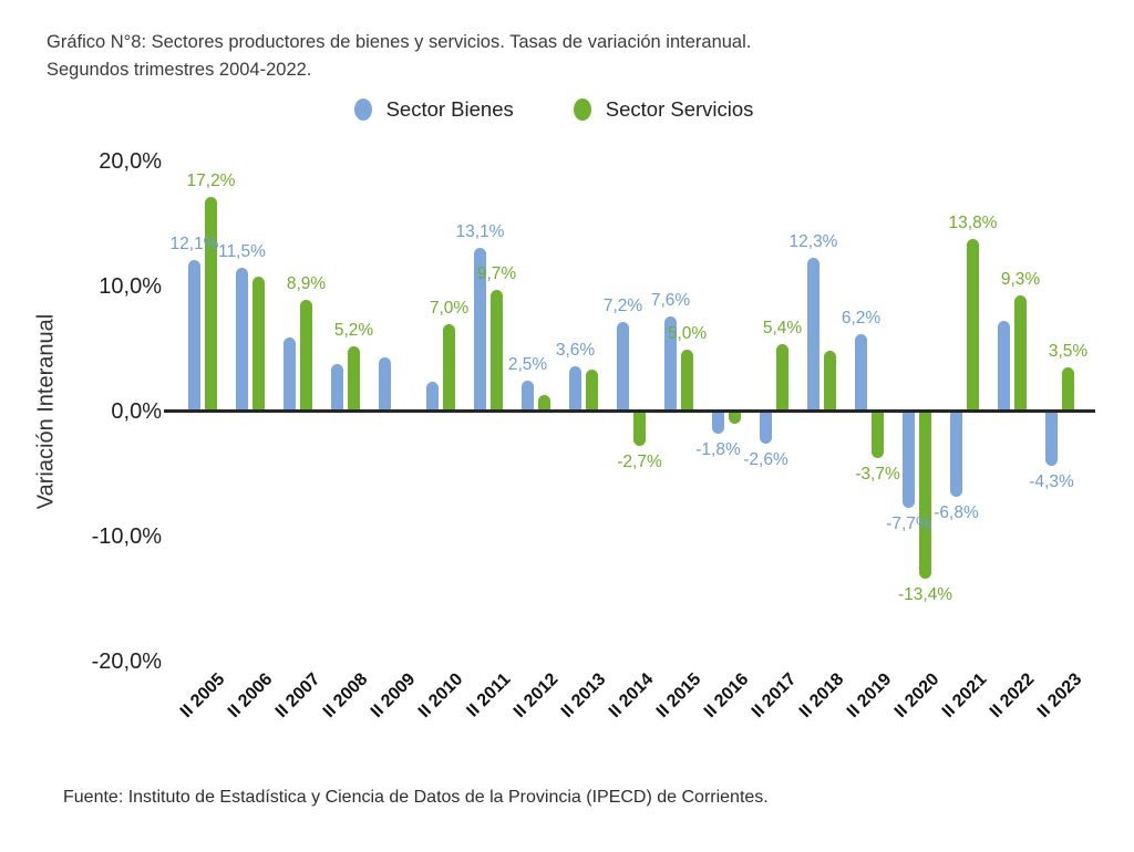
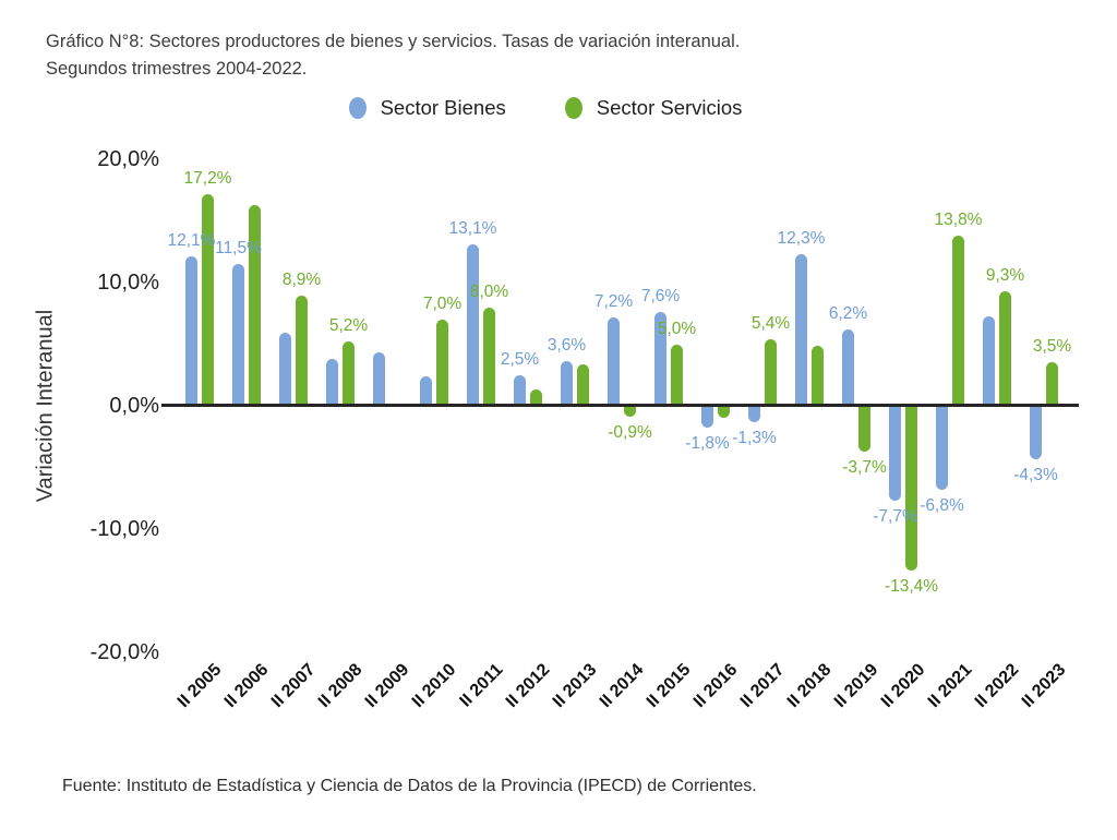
Sector Servicios/II 2006: 10,8% -> 16,3%
Sector Servicios/II 2011: 9,7% -> 8,0%
Sector Servicios/II 2014: -2,7% -> -0,9%
Sector Bienes/II 2017: -2,6% -> -1,3%
